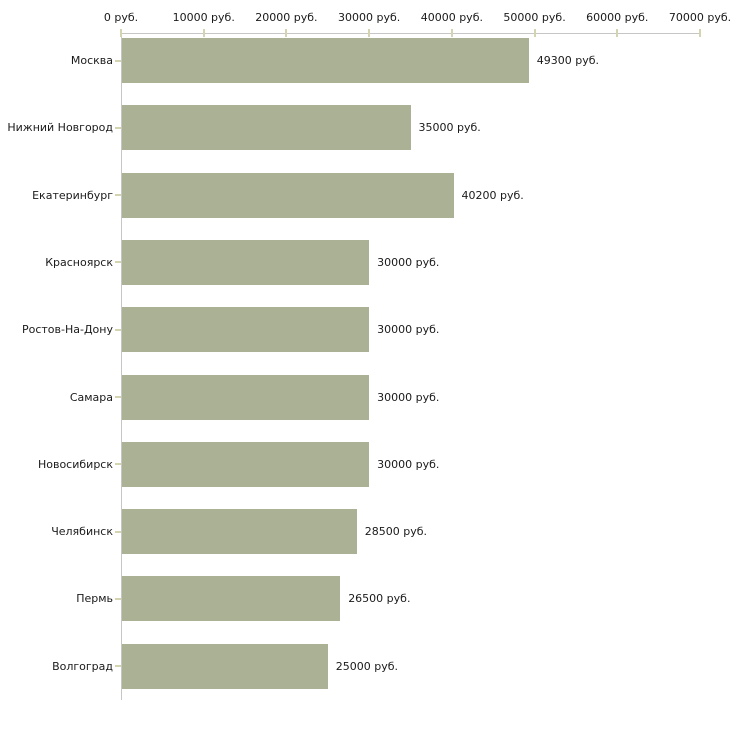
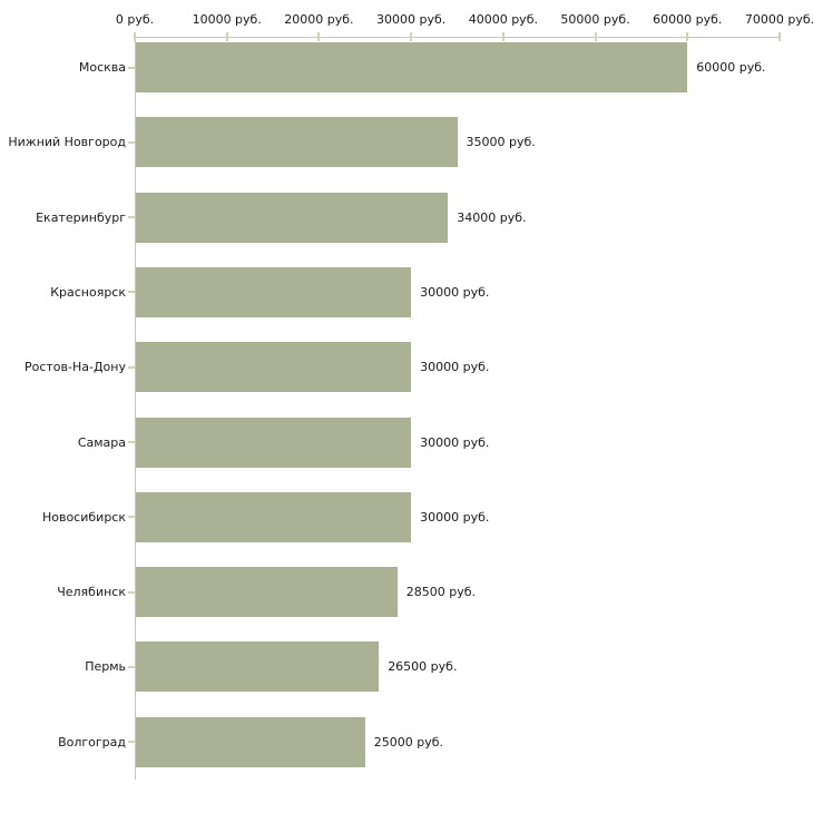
Москва: 49300 -> 60000
Екатеринбург: 40200 -> 34000
